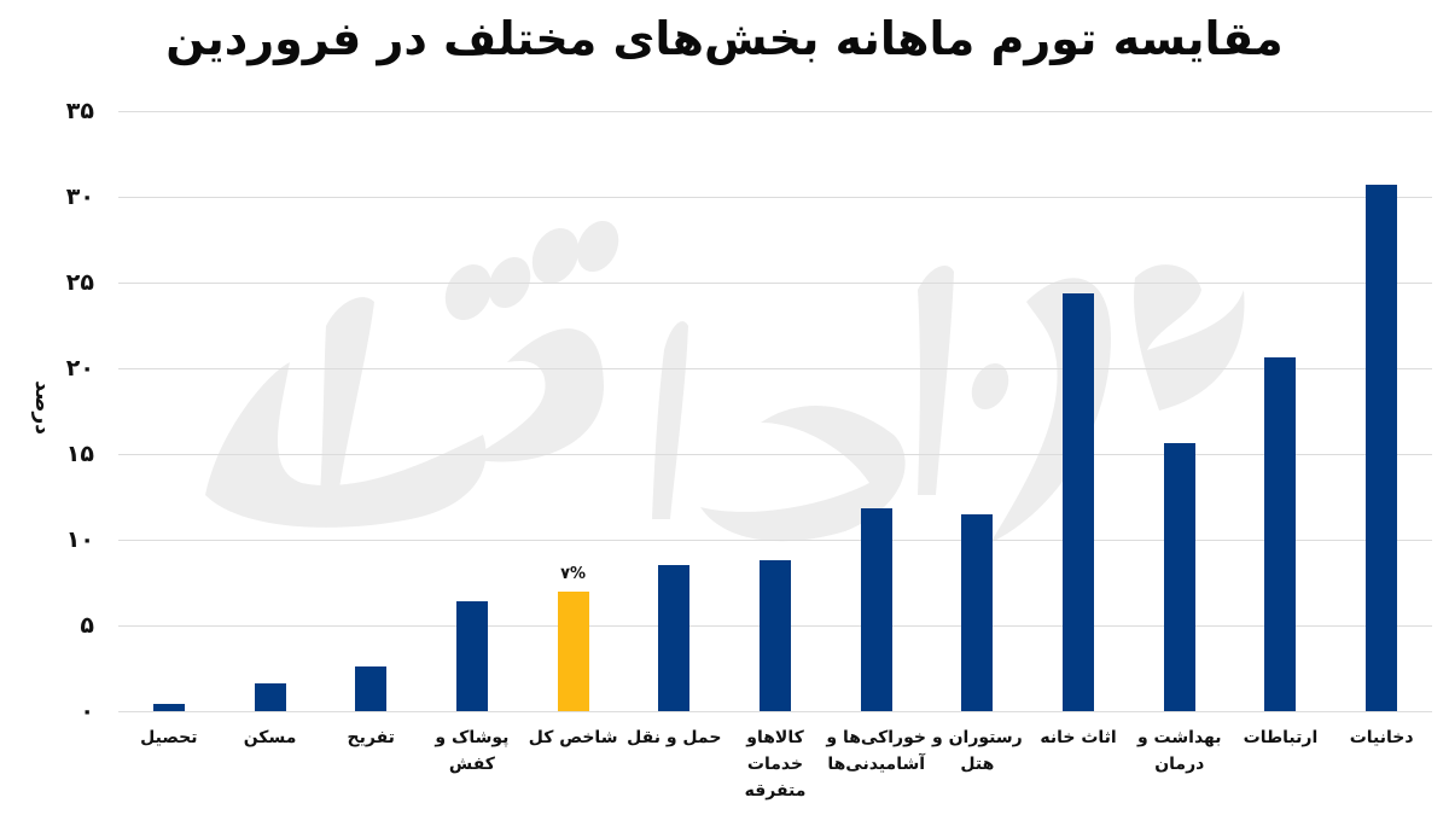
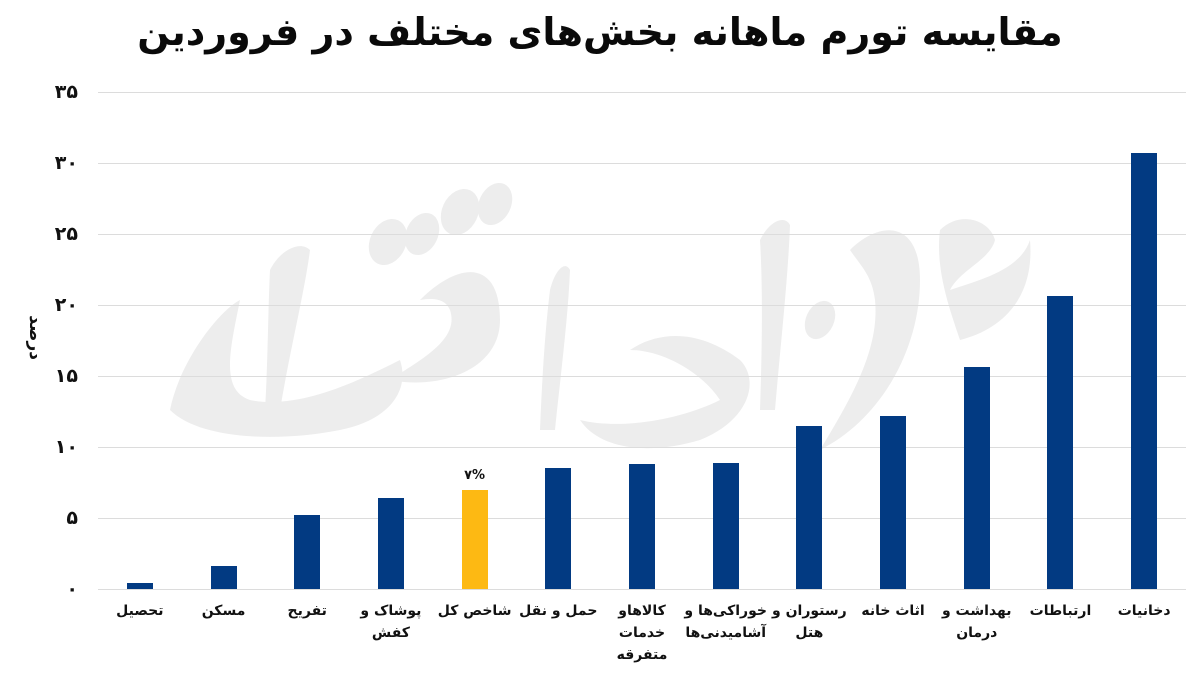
تفریح: 2.6 -> 5.2
خوراکی‌ها و آشامیدنی‌ها: 11.8 -> 8.9
اثاث خانه: 24.4 -> 12.2
